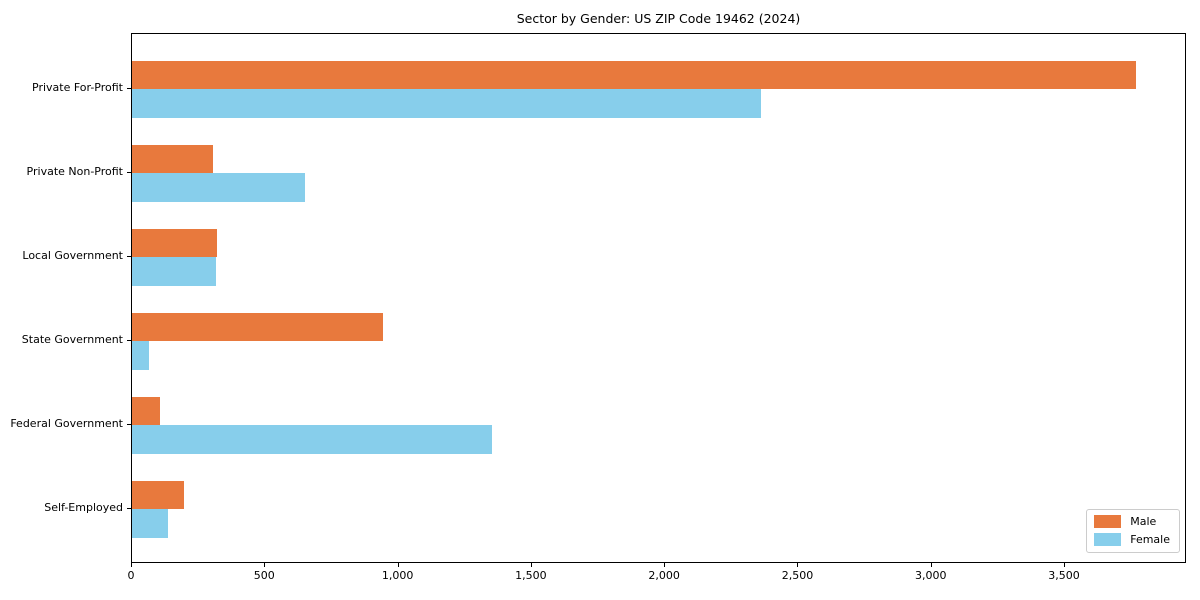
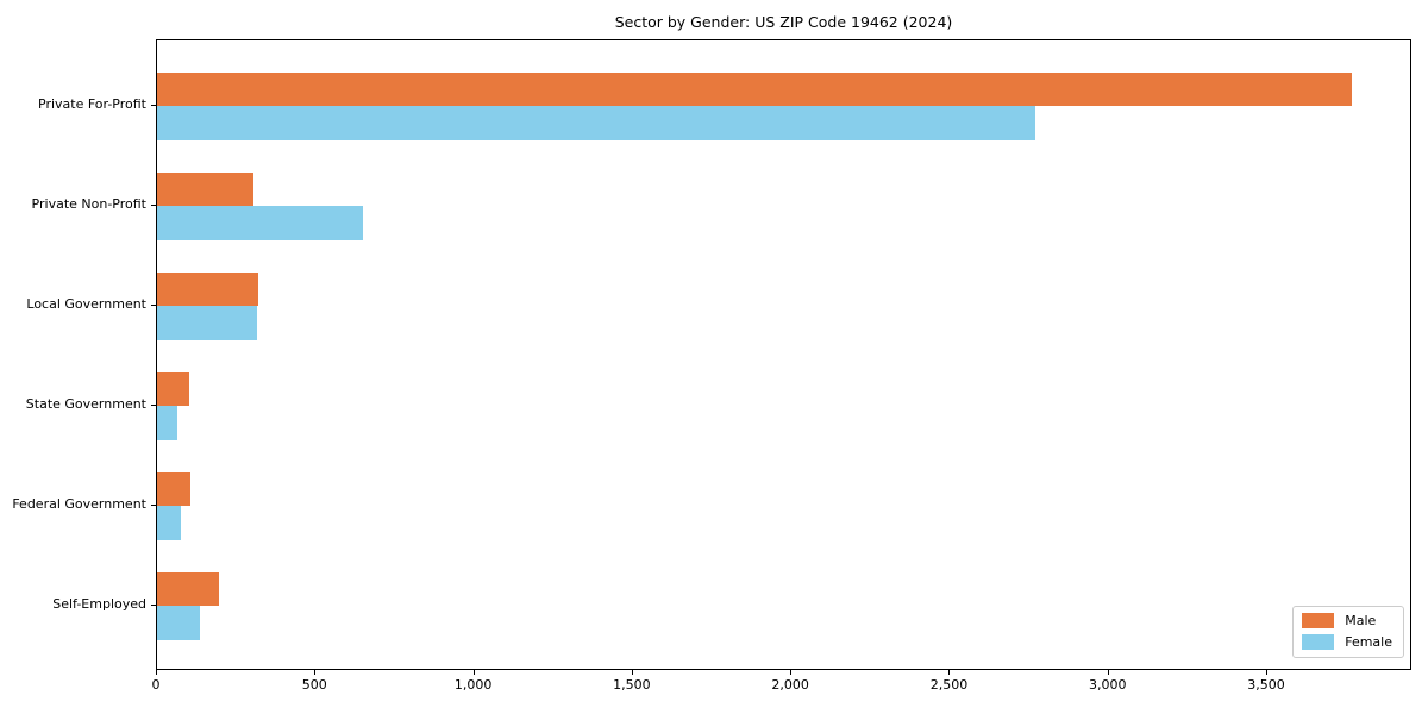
Female/Private For-Profit: 2360 -> 2770
Male/State Government: 940 -> 100
Female/Federal Government: 1350 -> 70
